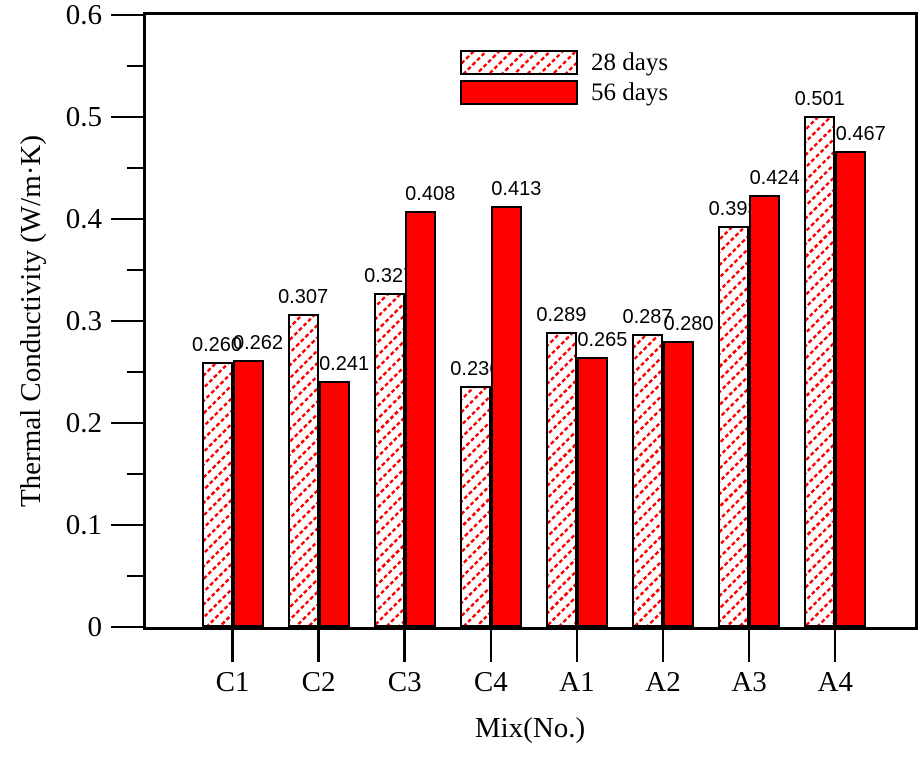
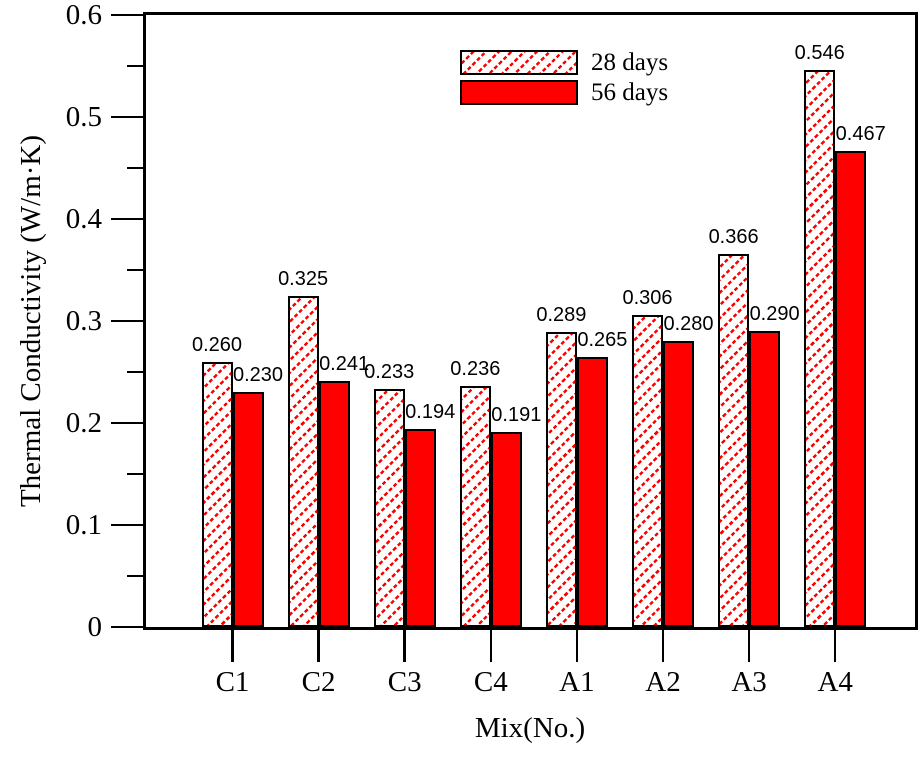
56 days/C1: 0.262 -> 0.230
28 days/C2: 0.307 -> 0.325
28 days/C3: 0.327 -> 0.233
56 days/C3: 0.408 -> 0.194
56 days/C4: 0.413 -> 0.191
28 days/A2: 0.287 -> 0.306
28 days/A3: 0.393 -> 0.366
56 days/A3: 0.424 -> 0.290
28 days/A4: 0.501 -> 0.546
